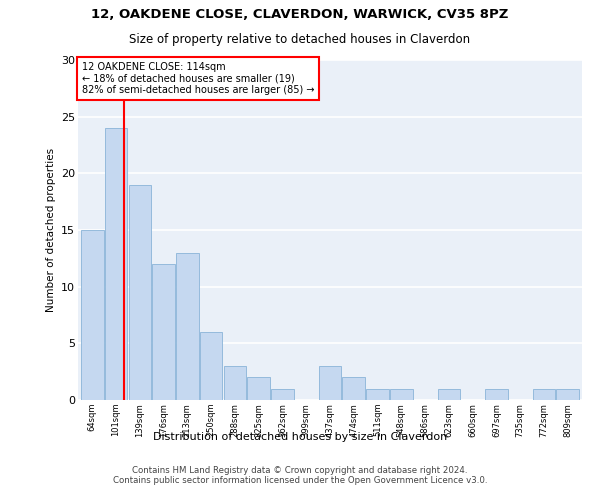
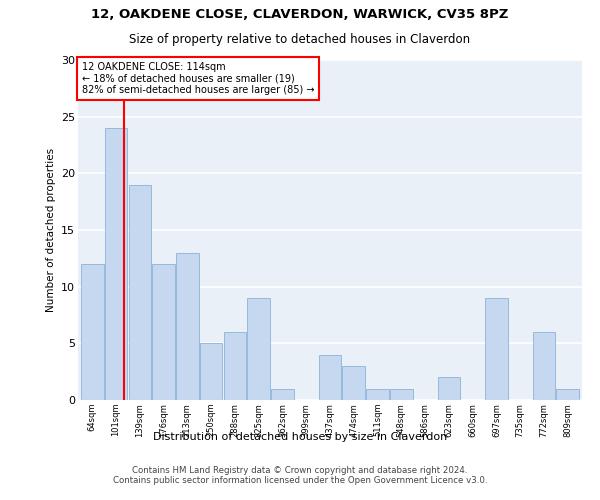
64sqm: 15 -> 12
250sqm: 6 -> 5
288sqm: 3 -> 6
325sqm: 2 -> 9
437sqm: 3 -> 4
474sqm: 2 -> 3
623sqm: 1 -> 2
697sqm: 1 -> 9
772sqm: 1 -> 6
